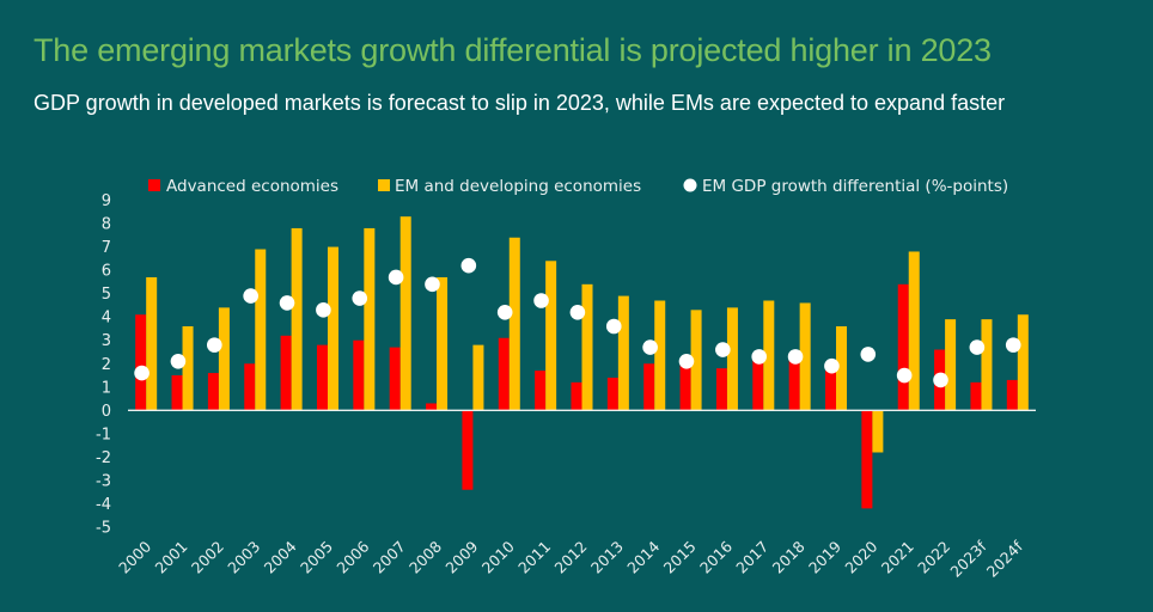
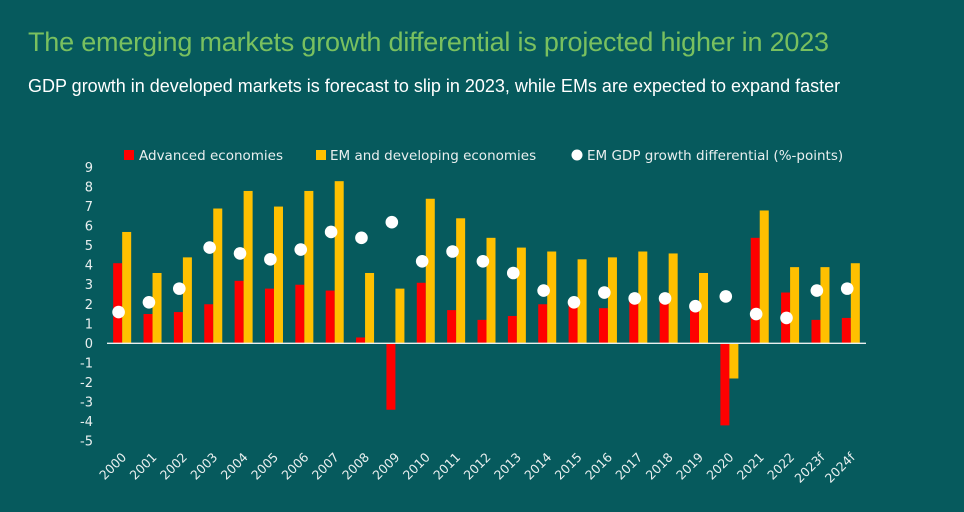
EM and developing economies/2008: 5.7 -> 3.6
